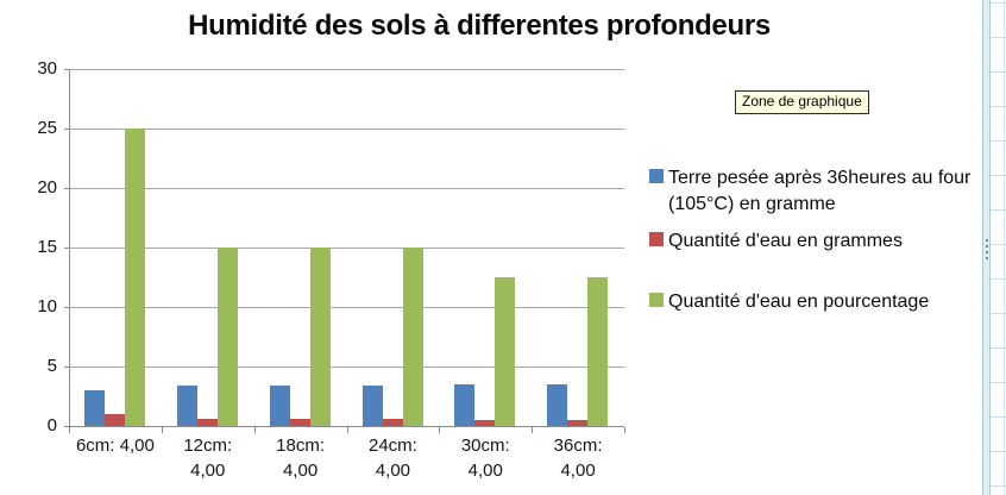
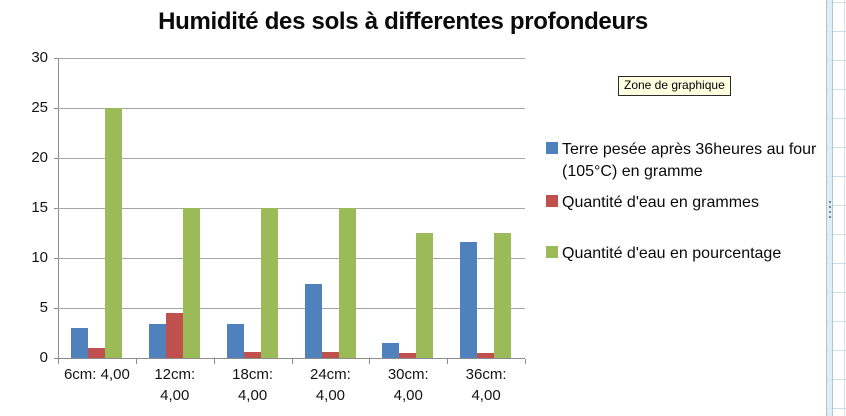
Quantité d'eau en grammes/12cm: 4,00: 0.6 -> 4.5
Terre pesée après 36heures au four (105°C) en gramme/24cm: 4,00: 3.4 -> 7.4
Terre pesée après 36heures au four (105°C) en gramme/30cm: 4,00: 3.5 -> 1.5
Terre pesée après 36heures au four (105°C) en gramme/36cm: 4,00: 3.5 -> 11.6
